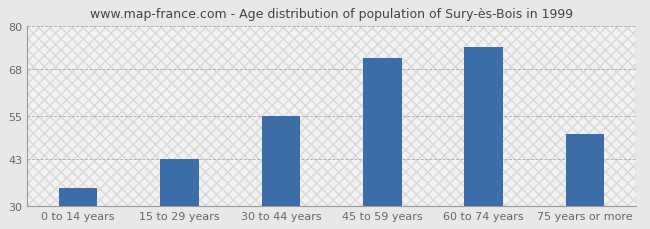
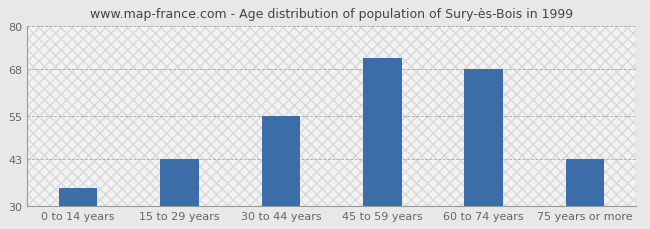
60 to 74 years: 74 -> 68
75 years or more: 50 -> 43
